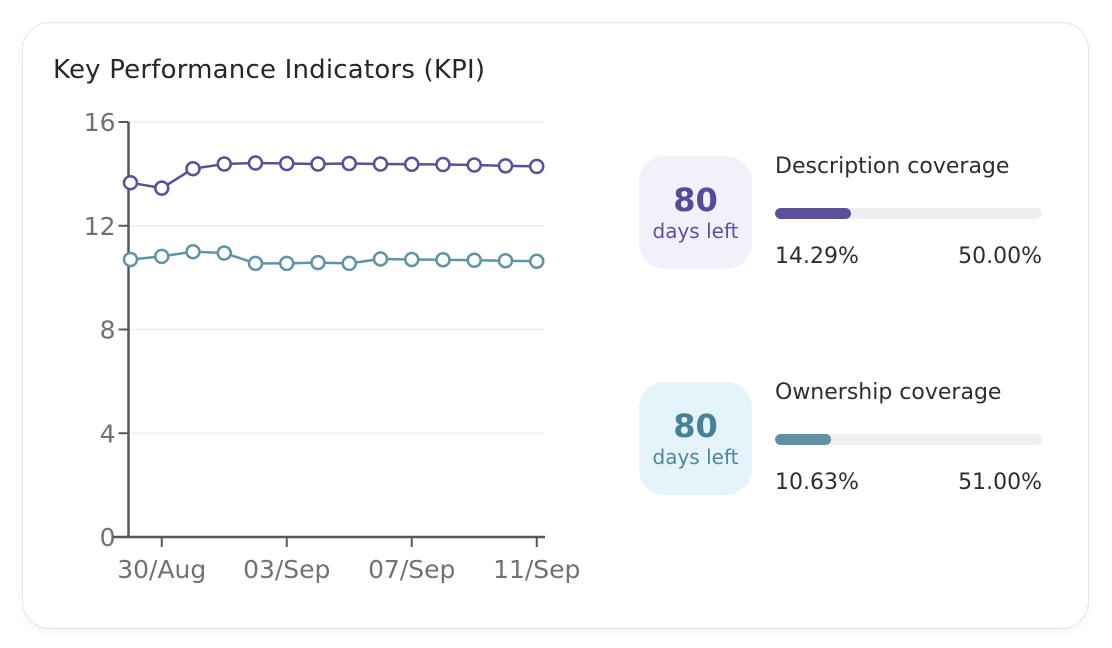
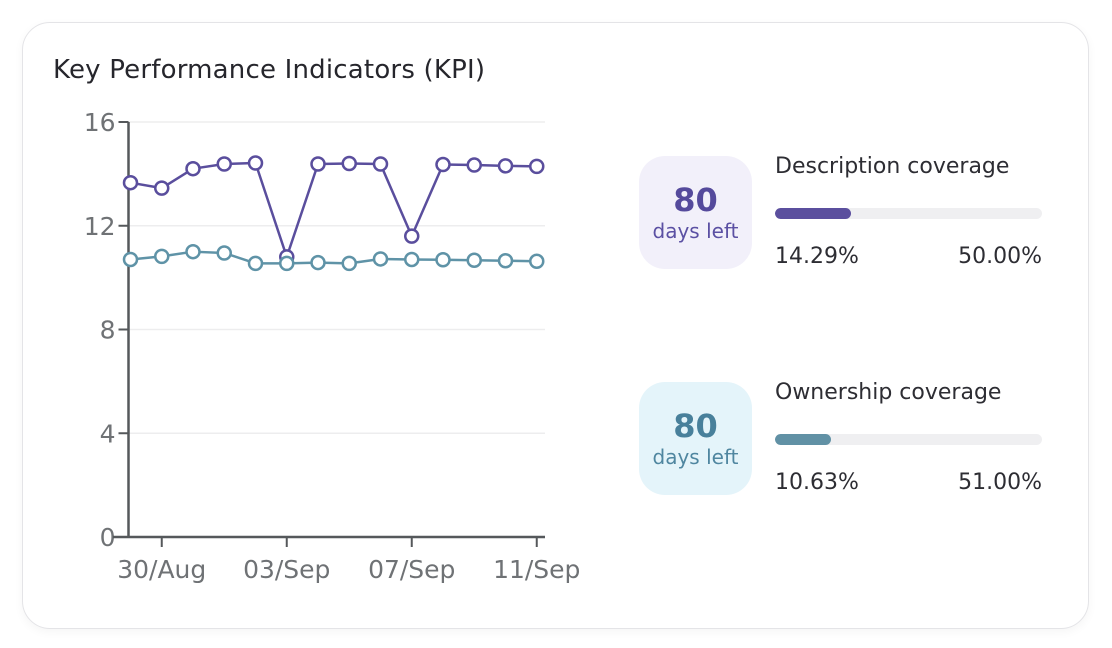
Description coverage/03/Sep: 14.4 -> 10.8
Description coverage/07/Sep: 14.4 -> 11.6
